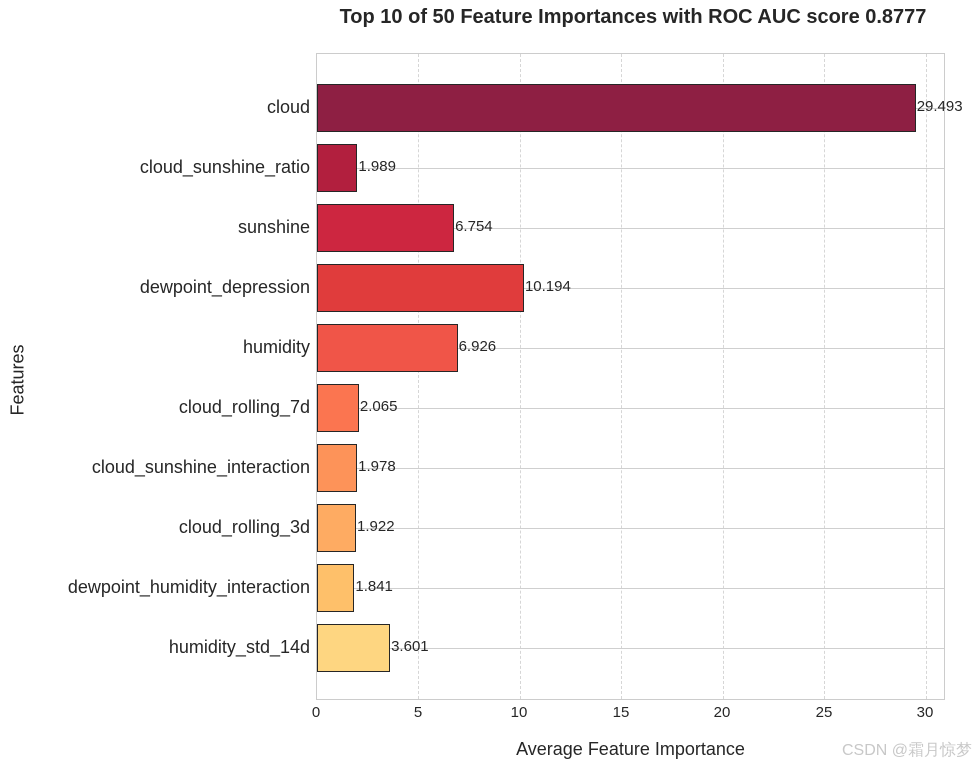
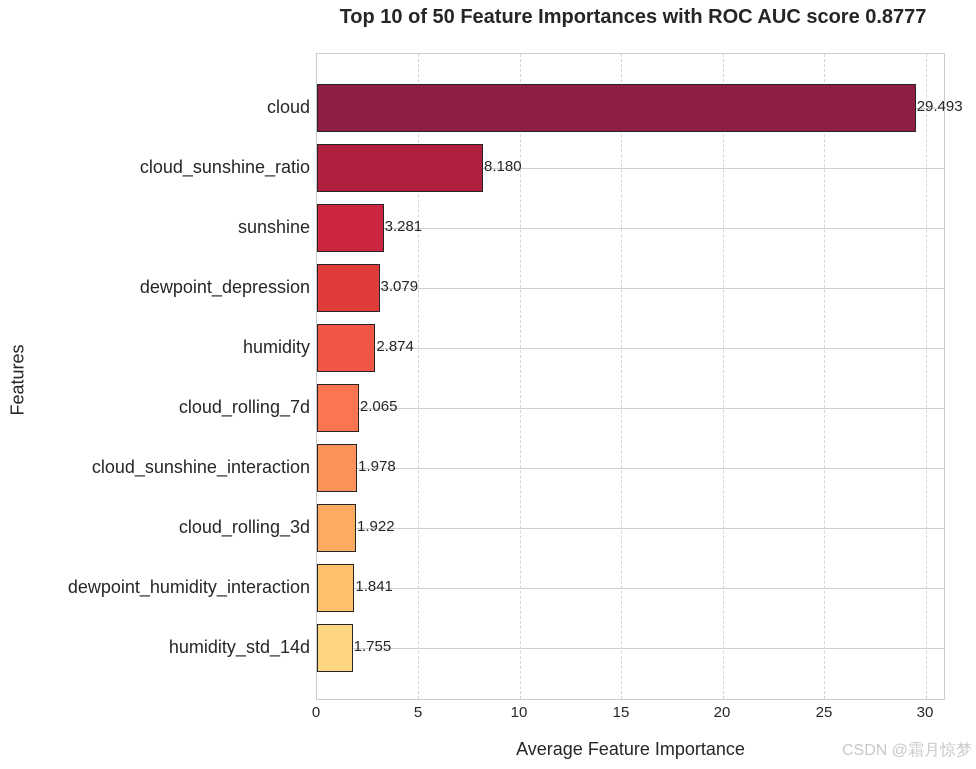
cloud_sunshine_ratio: 1.989 -> 8.180
sunshine: 6.754 -> 3.281
dewpoint_depression: 10.194 -> 3.079
humidity: 6.926 -> 2.874
humidity_std_14d: 3.601 -> 1.755
